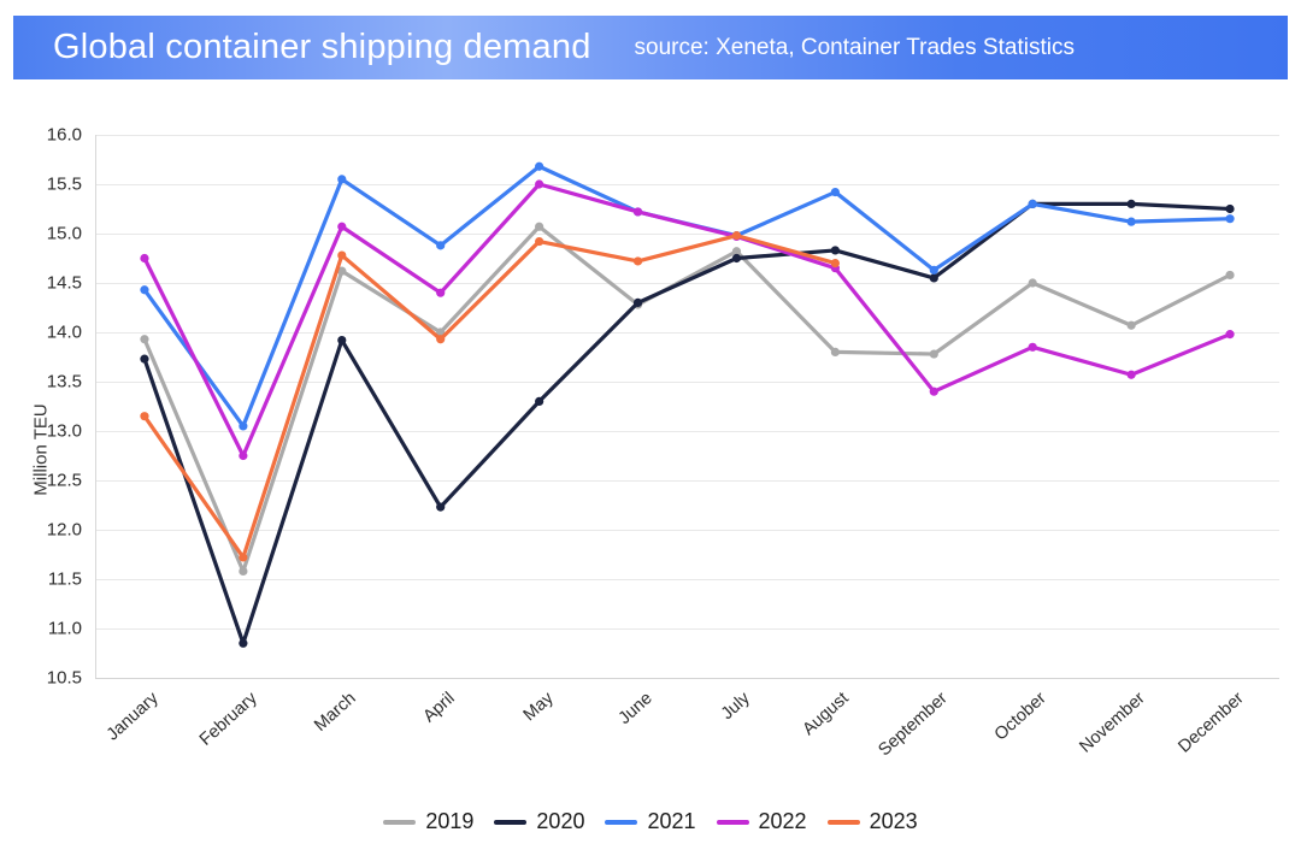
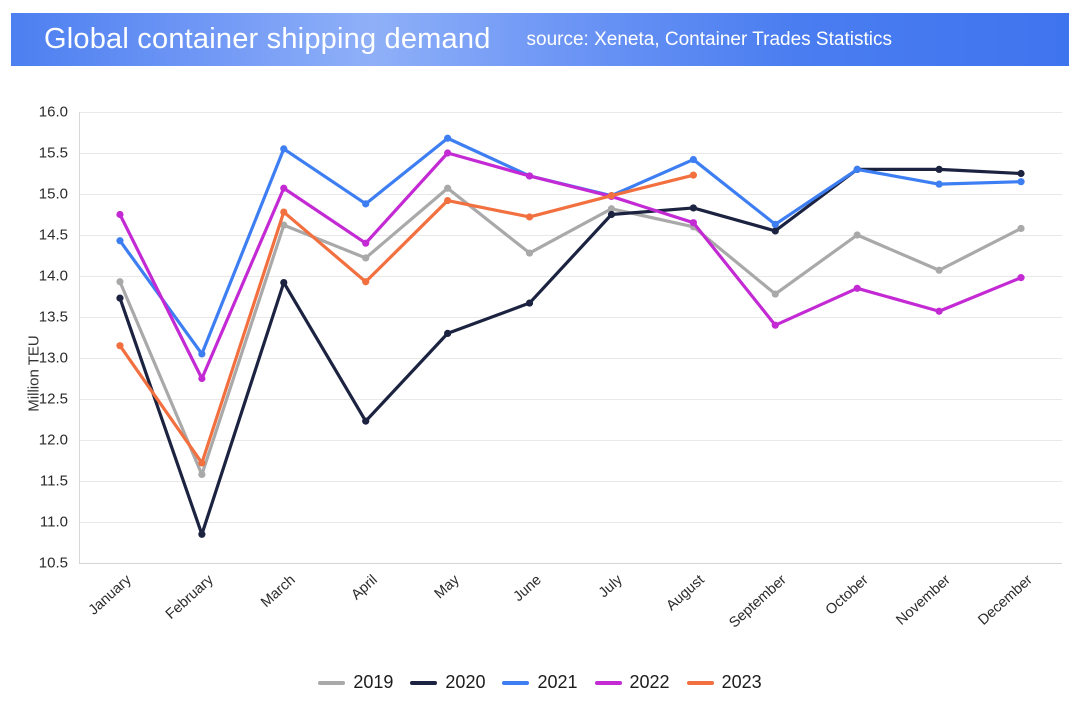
2019/April: 14.0 -> 14.2
2020/June: 14.3 -> 13.7
2019/August: 13.8 -> 14.6
2023/August: 14.7 -> 15.2
